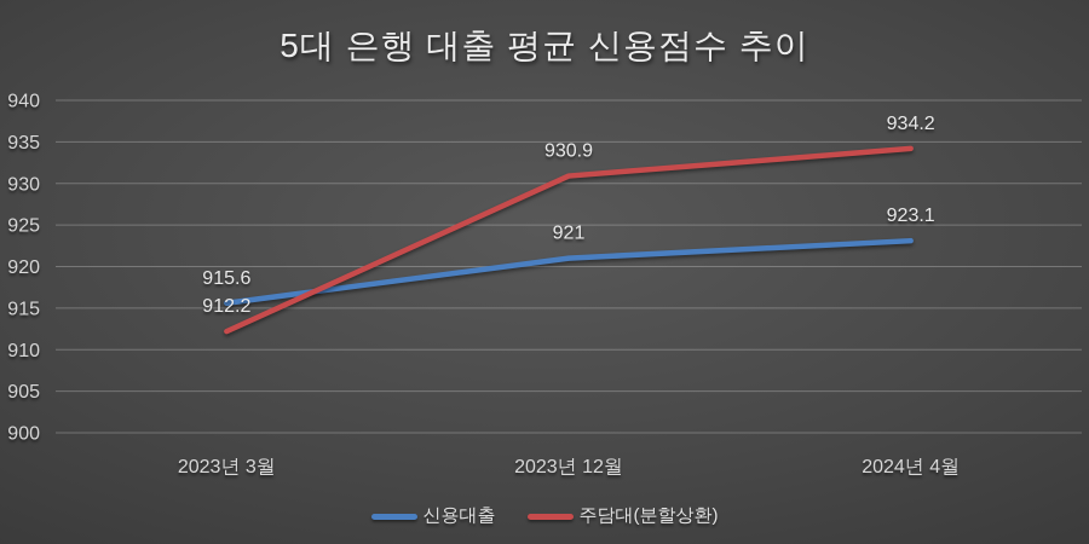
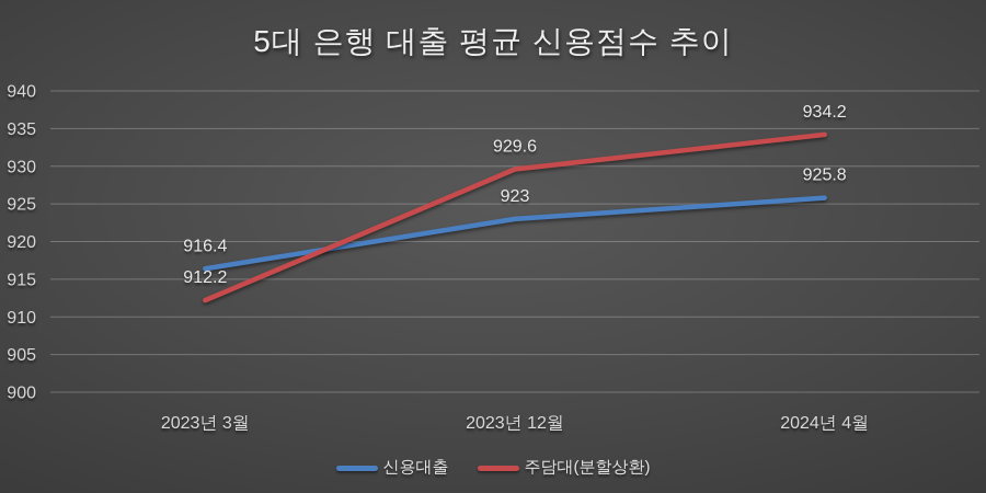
신용대출/2023년 3월: 915.6 -> 916.4
신용대출/2023년 12월: 921 -> 923
주담대(분할상환)/2023년 12월: 930.9 -> 929.6
신용대출/2024년 4월: 923.1 -> 925.8
